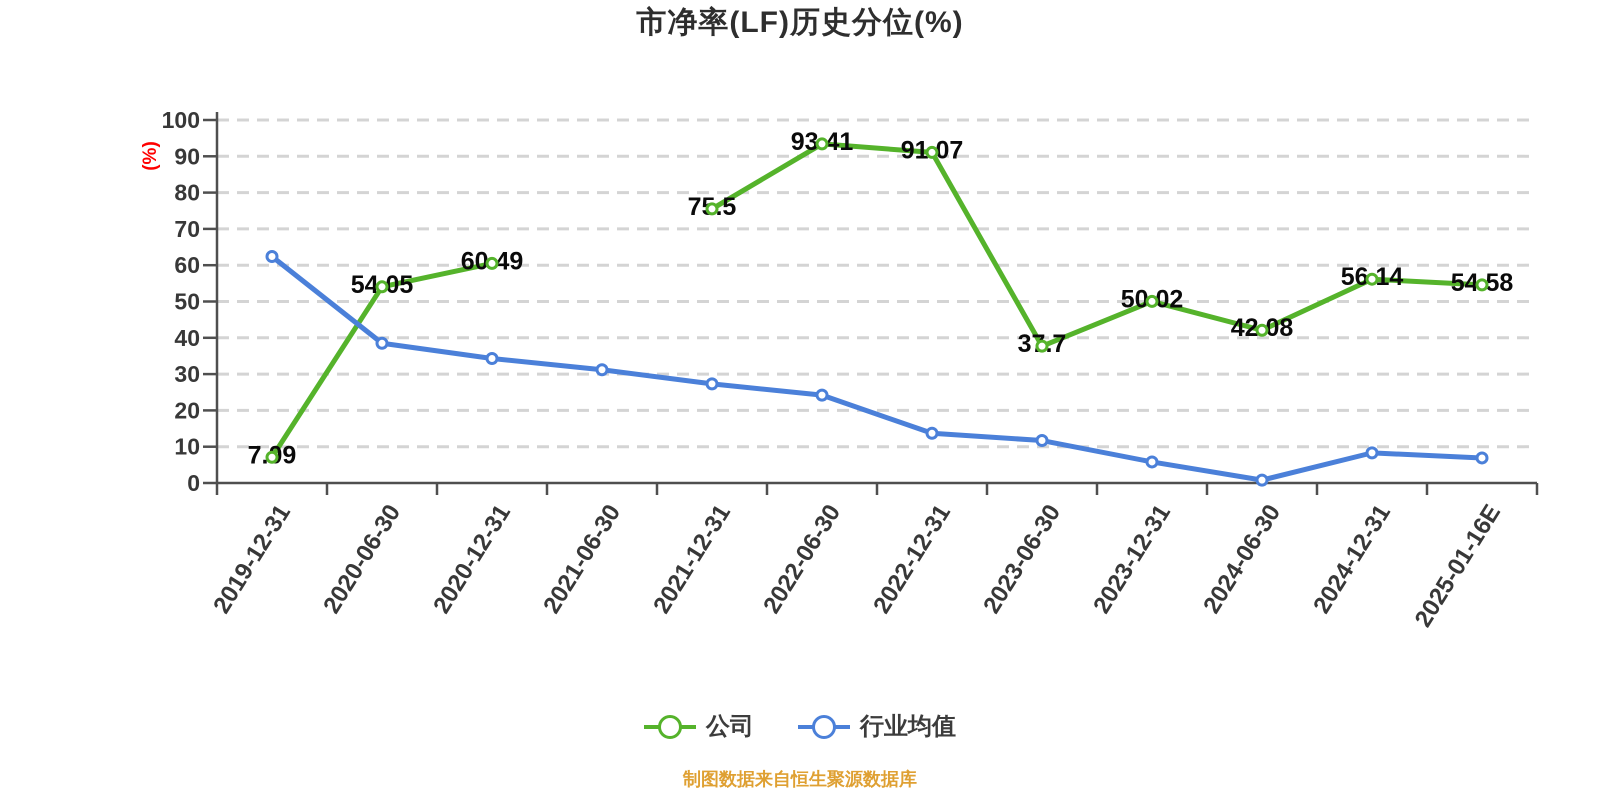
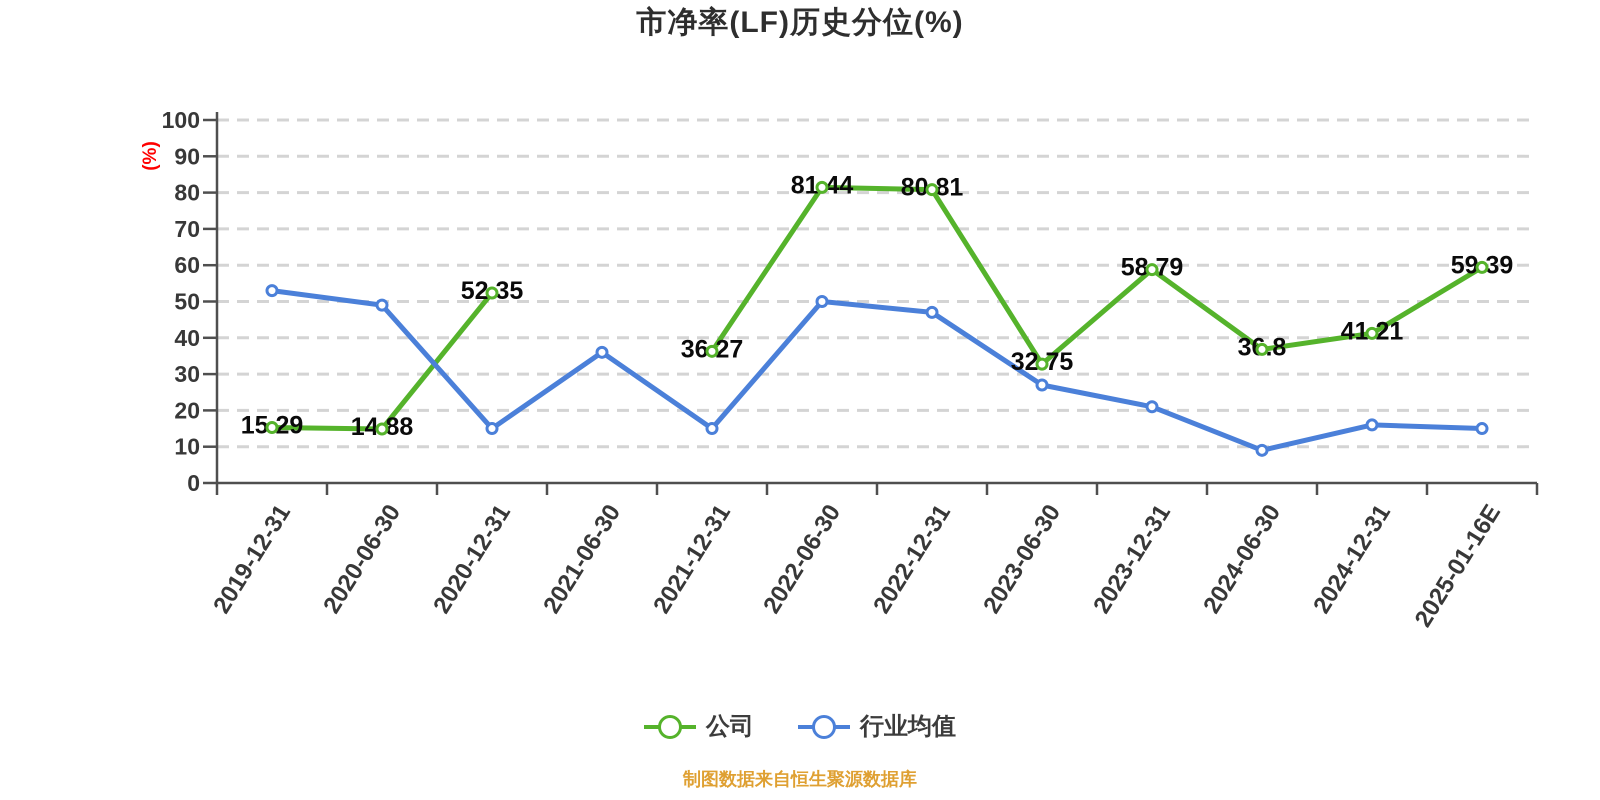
公司/2019-12-31: 7.09 -> 15.29
行业均值/2019-12-31: 62 -> 53
公司/2020-06-30: 54.05 -> 14.88
行业均值/2020-06-30: 38 -> 49
公司/2020-12-31: 60.49 -> 52.35
行业均值/2020-12-31: 34 -> 15
行业均值/2021-06-30: 31 -> 36
公司/2021-12-31: 75.5 -> 36.27
行业均值/2021-12-31: 27 -> 15
公司/2022-06-30: 93.41 -> 81.44
行业均值/2022-06-30: 24 -> 50
公司/2022-12-31: 91.07 -> 80.81
行业均值/2022-12-31: 14 -> 47
公司/2023-06-30: 37.7 -> 32.75
行业均值/2023-06-30: 12 -> 27
公司/2023-12-31: 50.02 -> 58.79
行业均值/2023-12-31: 6 -> 21
公司/2024-06-30: 42.08 -> 36.8
行业均值/2024-06-30: 1 -> 9
公司/2024-12-31: 56.14 -> 41.21
行业均值/2024-12-31: 8 -> 16
公司/2025-01-16E: 54.58 -> 59.39
行业均值/2025-01-16E: 7 -> 15
